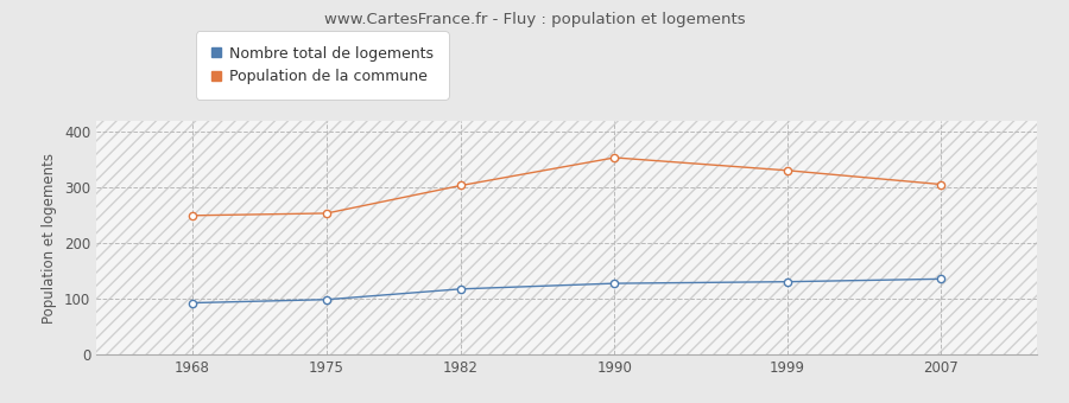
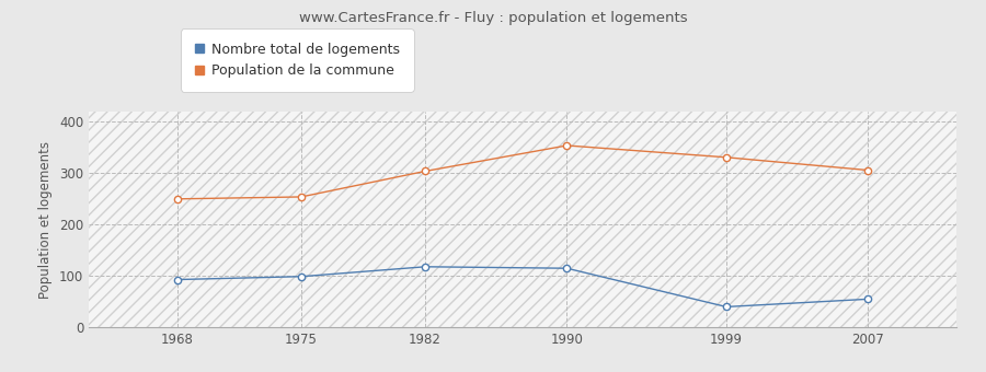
Nombre total de logements/1990: 128 -> 115
Nombre total de logements/1999: 131 -> 40
Nombre total de logements/2007: 136 -> 55
